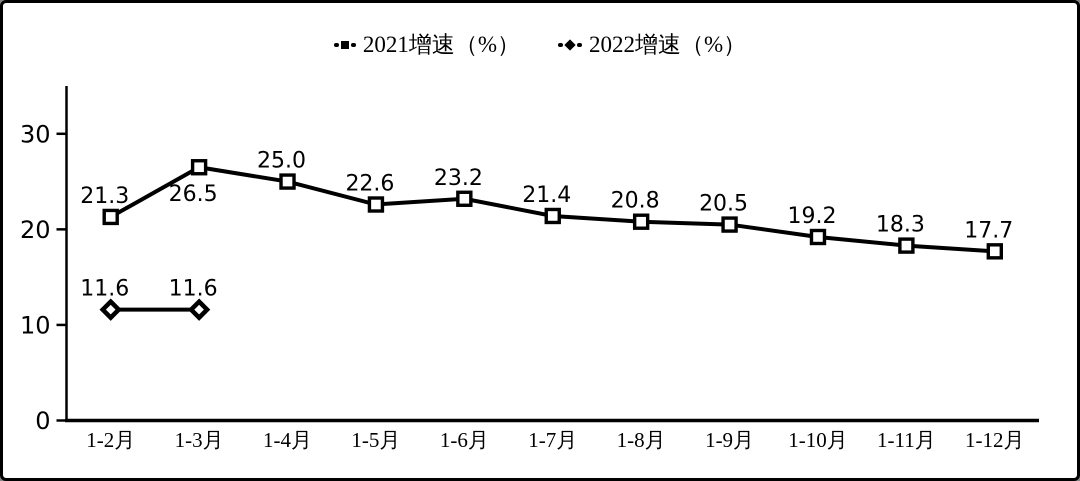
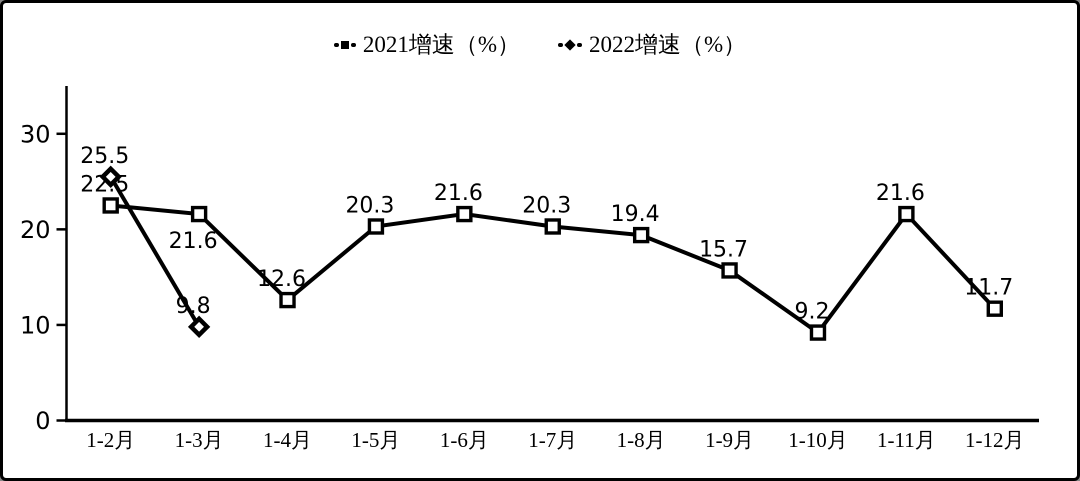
2021增速（%）/1-2月: 21.3 -> 22.5
2022增速（%）/1-2月: 11.6 -> 25.5
2021增速（%）/1-3月: 26.5 -> 21.6
2022增速（%）/1-3月: 11.6 -> 9.8
2021增速（%）/1-4月: 25.0 -> 12.6
2021增速（%）/1-5月: 22.6 -> 20.3
2021增速（%）/1-6月: 23.2 -> 21.6
2021增速（%）/1-7月: 21.4 -> 20.3
2021增速（%）/1-8月: 20.8 -> 19.4
2021增速（%）/1-9月: 20.5 -> 15.7
2021增速（%）/1-10月: 19.2 -> 9.2
2021增速（%）/1-11月: 18.3 -> 21.6
2021增速（%）/1-12月: 17.7 -> 11.7
